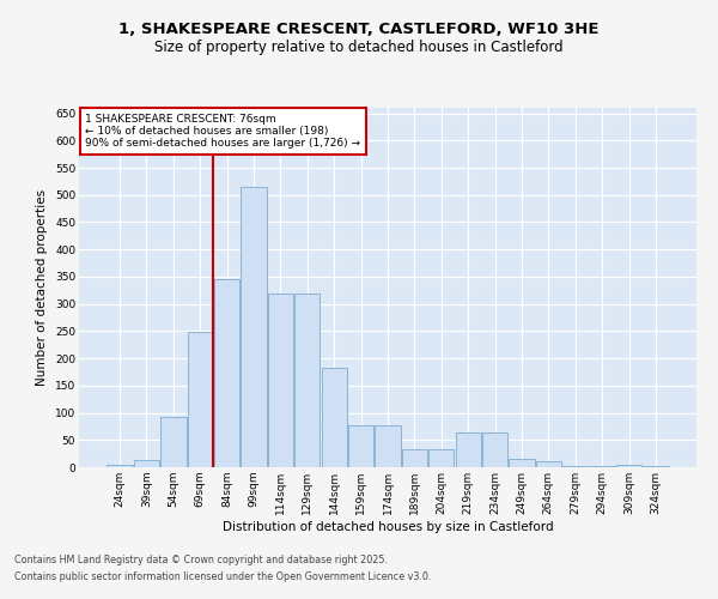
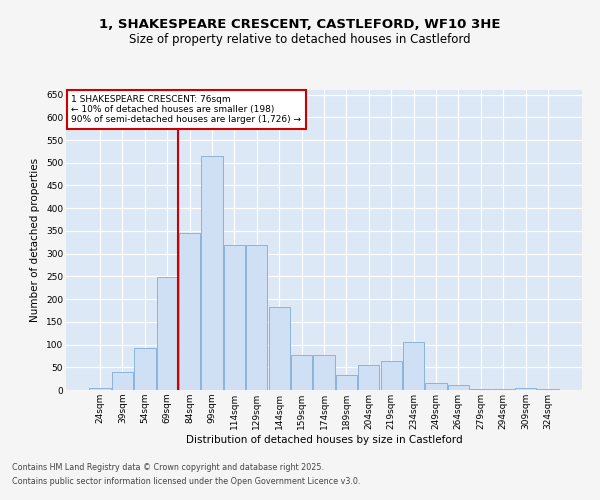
39sqm: 14 -> 40
204sqm: 32 -> 55
234sqm: 63 -> 105
